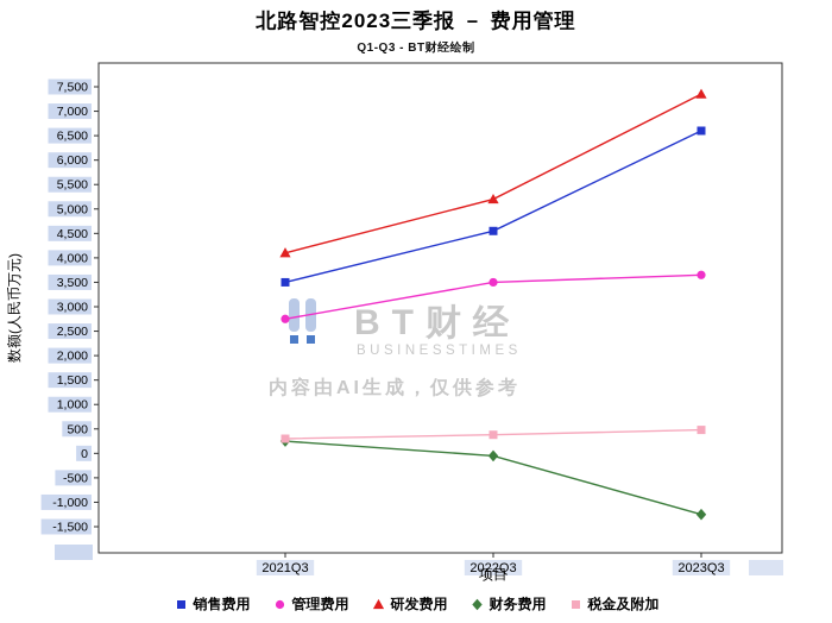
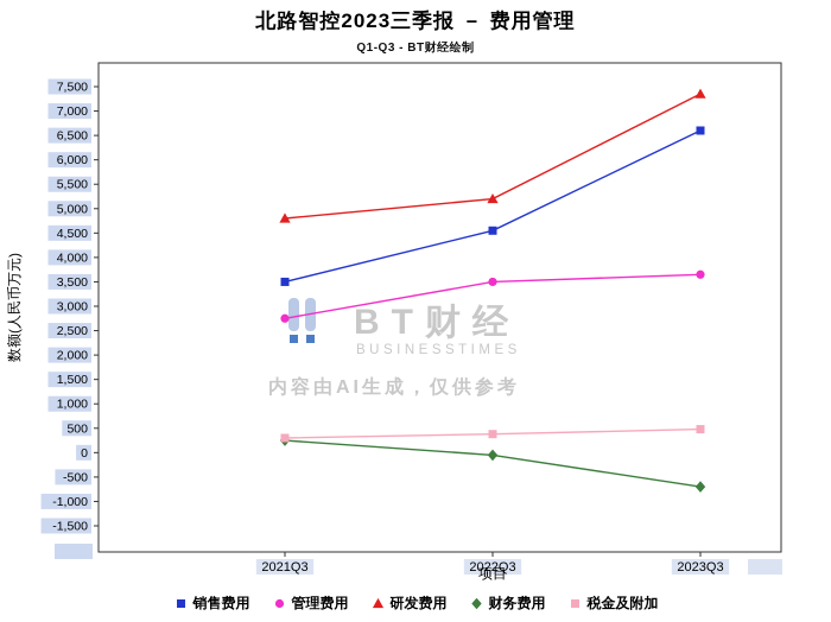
研发费用/2021Q3: 4100 -> 4800
财务费用/2023Q3: -1200 -> -700
